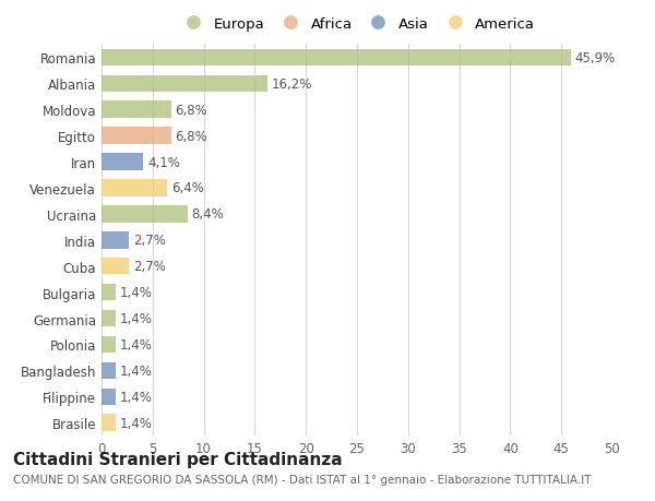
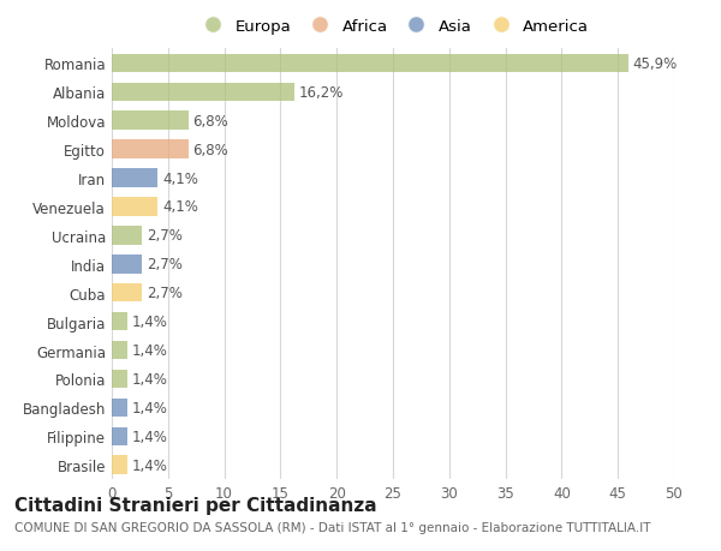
Venezuela: 6,4% -> 4,1%
Ucraina: 8,4% -> 2,7%
